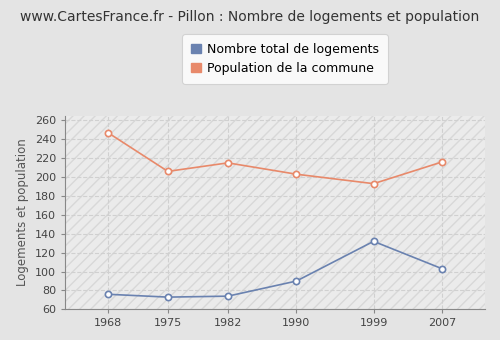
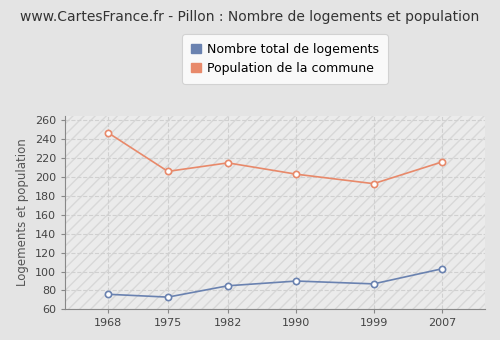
Nombre total de logements/1982: 74 -> 85
Nombre total de logements/1999: 132 -> 87
